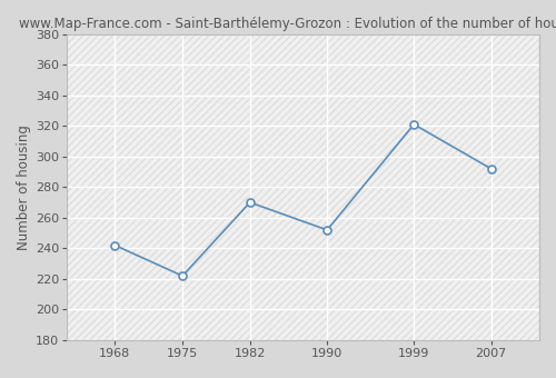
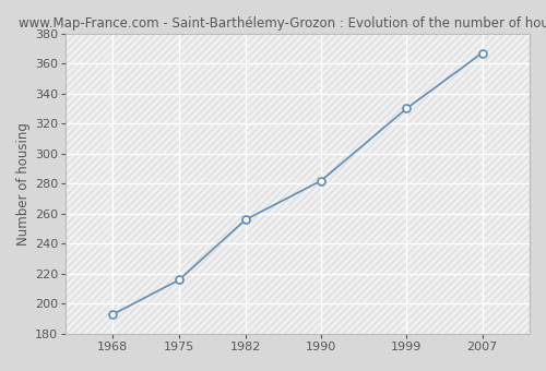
1968: 242 -> 193
1975: 222 -> 216
1982: 270 -> 256
1990: 252 -> 282
1999: 321 -> 330
2007: 292 -> 367
